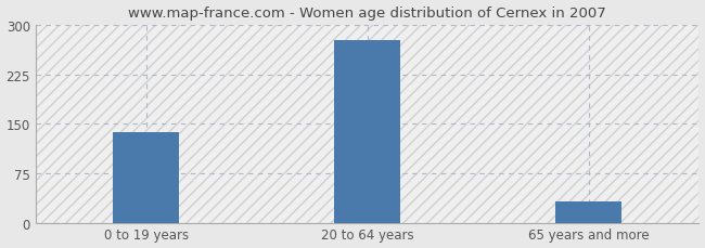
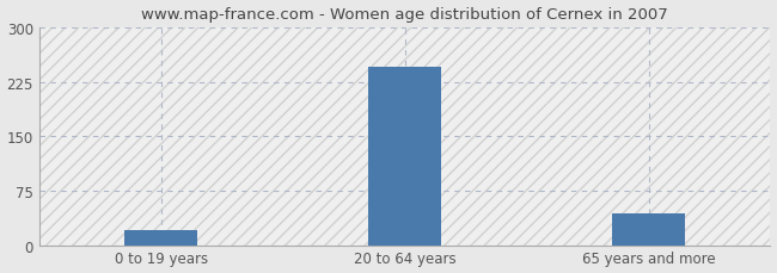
0 to 19 years: 137 -> 20
20 to 64 years: 277 -> 246
65 years and more: 32 -> 44
